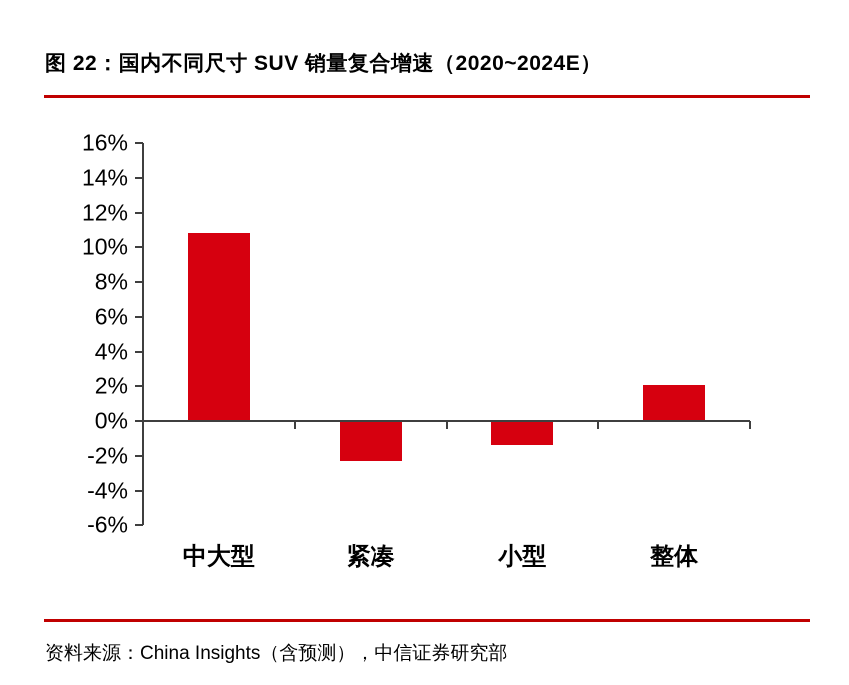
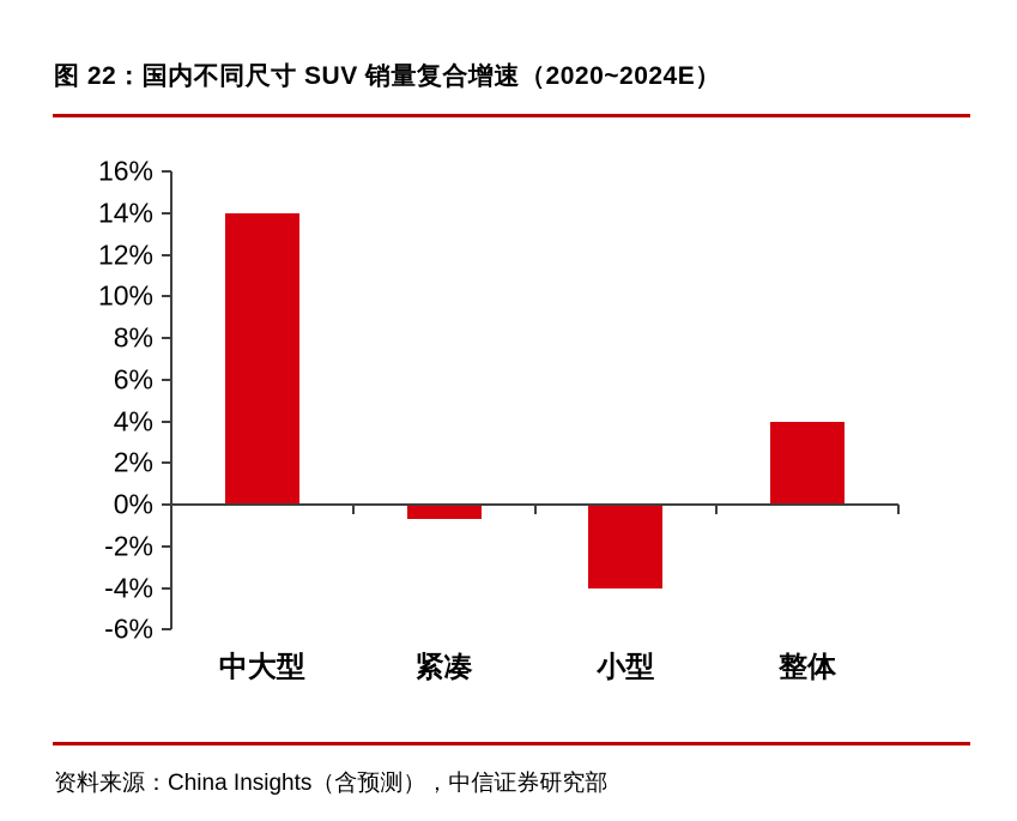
中大型: 10.8% -> 14.0%
紧凑: -2.3% -> -0.7%
小型: -1.4% -> -4.0%
整体: 2.1% -> 4.0%
